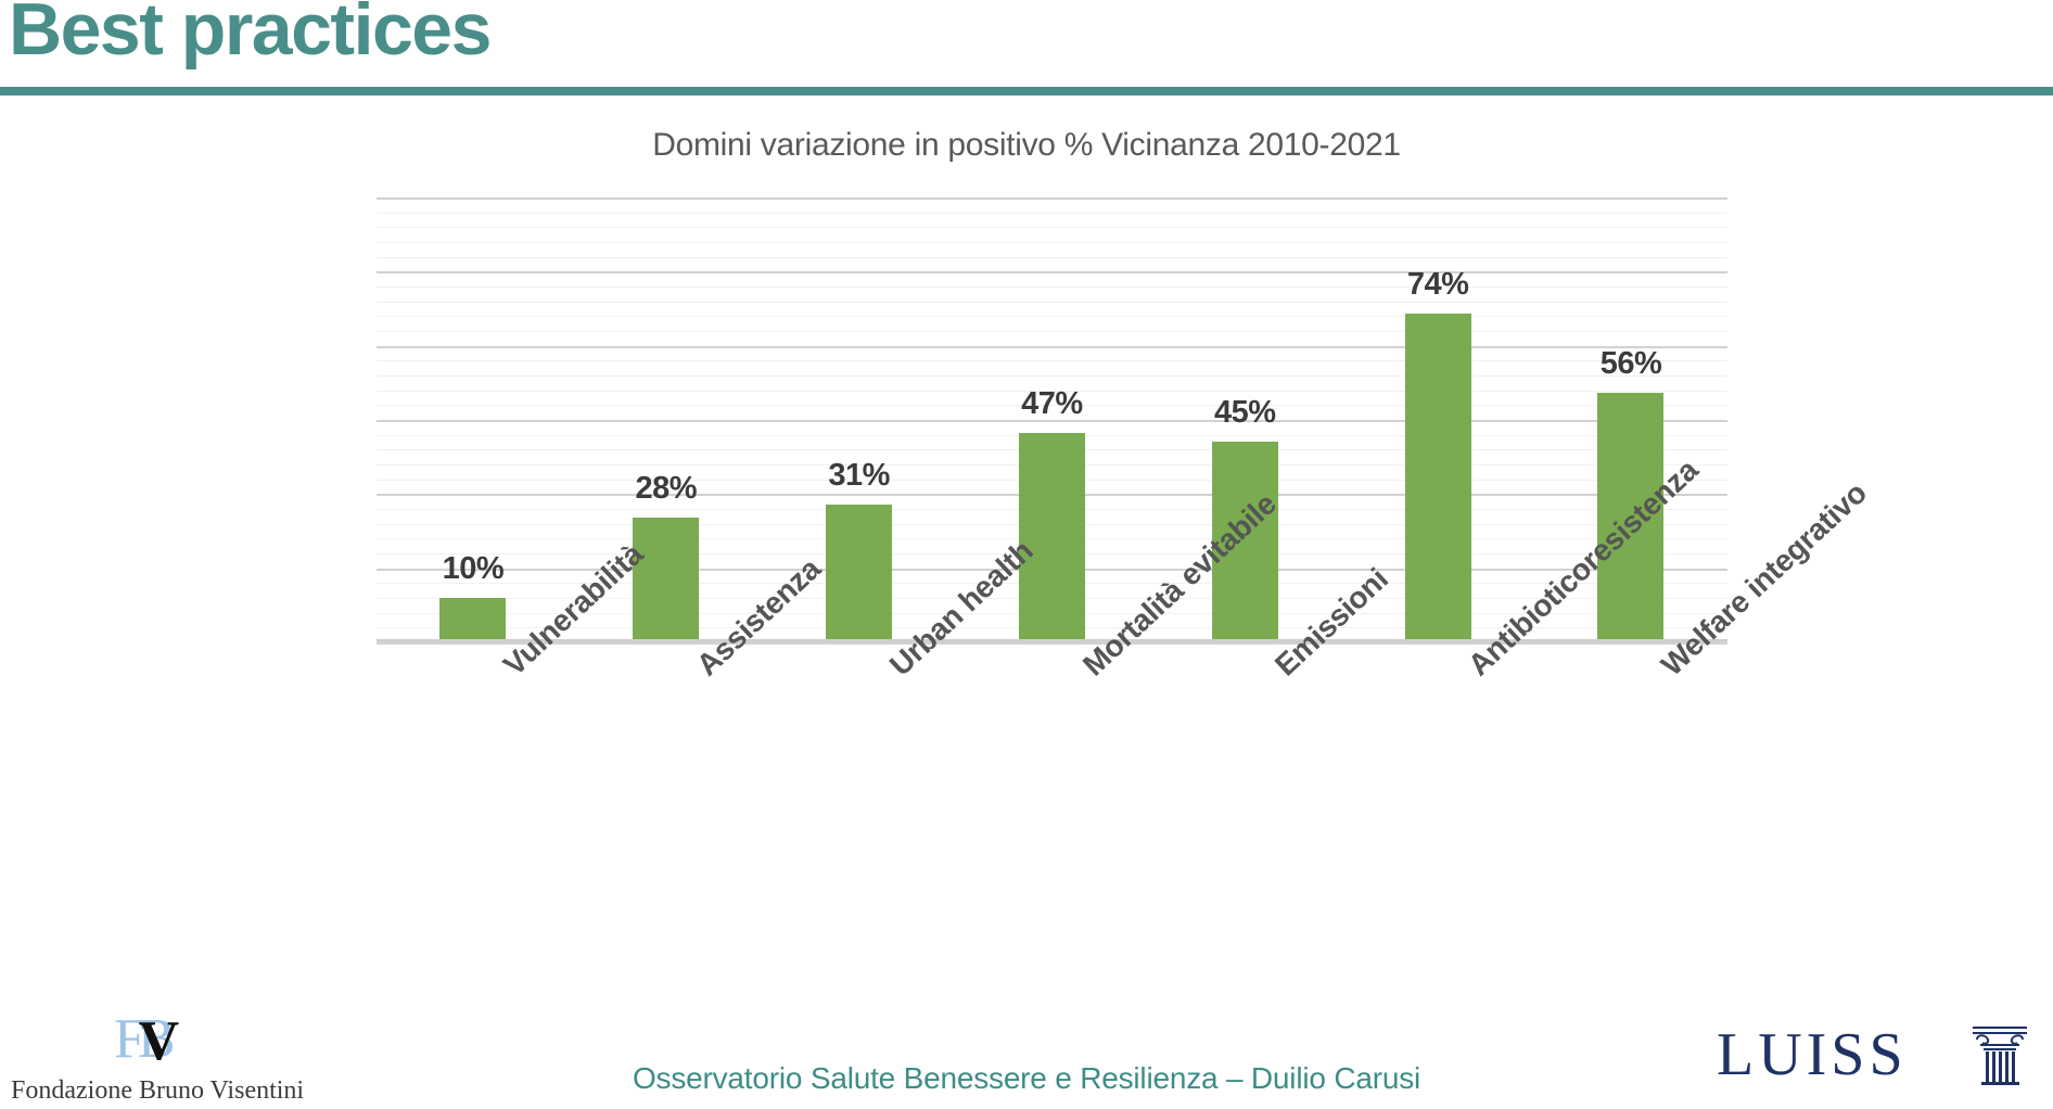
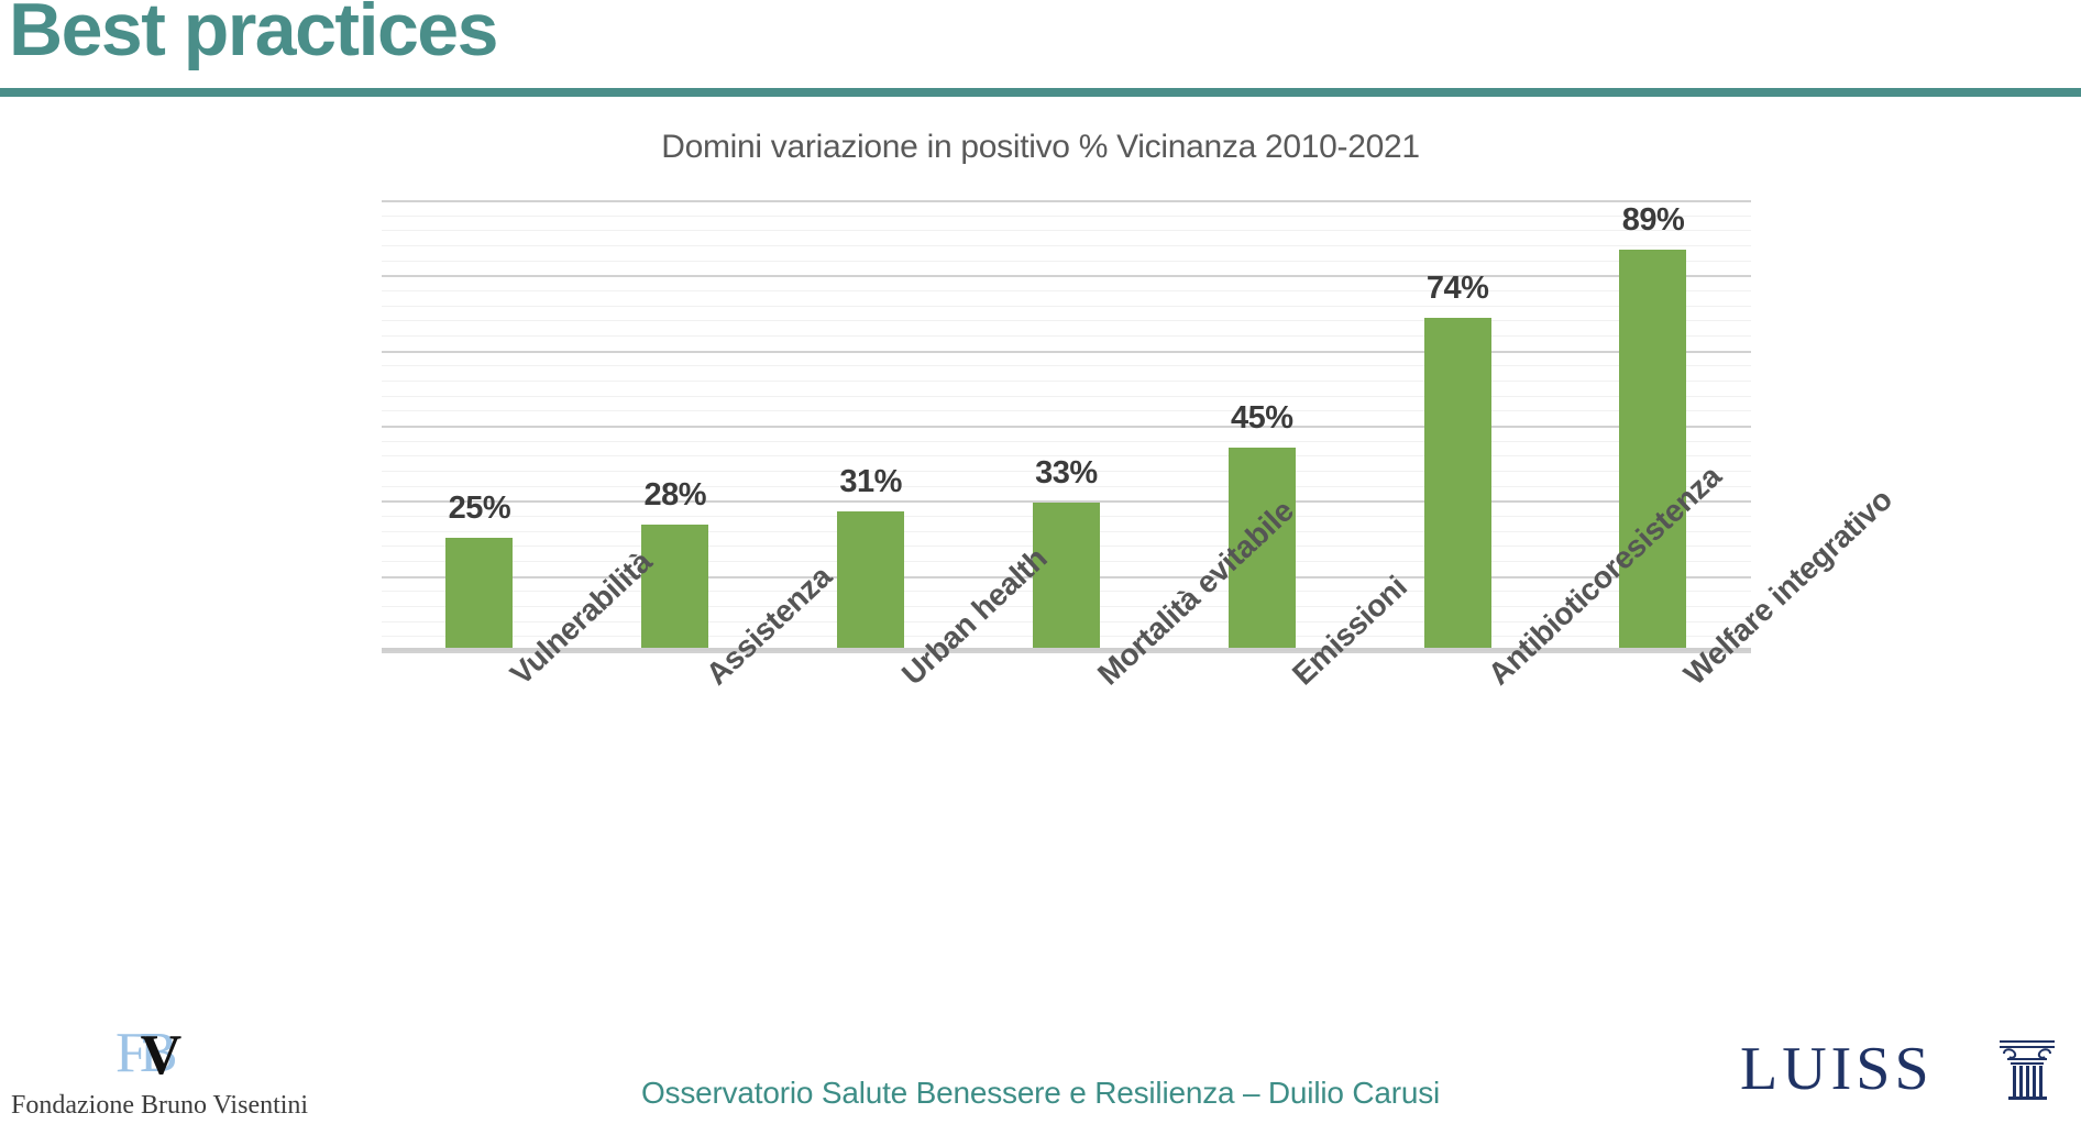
Vulnerabilità: 10% -> 25%
Mortalità evitabile: 47% -> 33%
Welfare integrativo: 56% -> 89%
